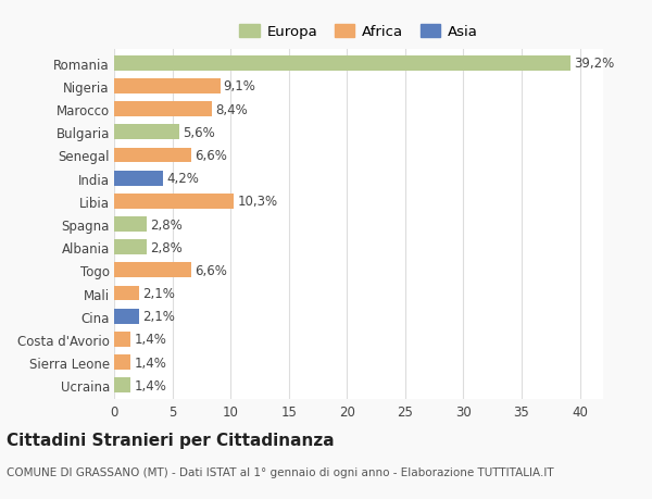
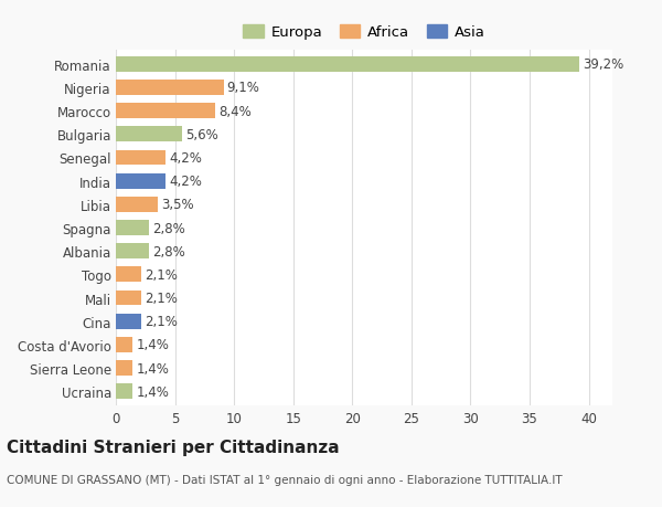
Senegal: 6,6% -> 4,2%
Libia: 10,3% -> 3,5%
Togo: 6,6% -> 2,1%
